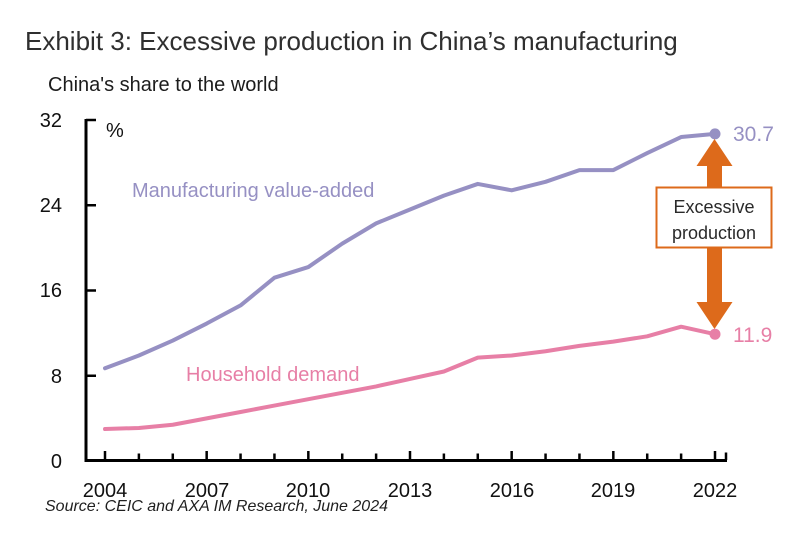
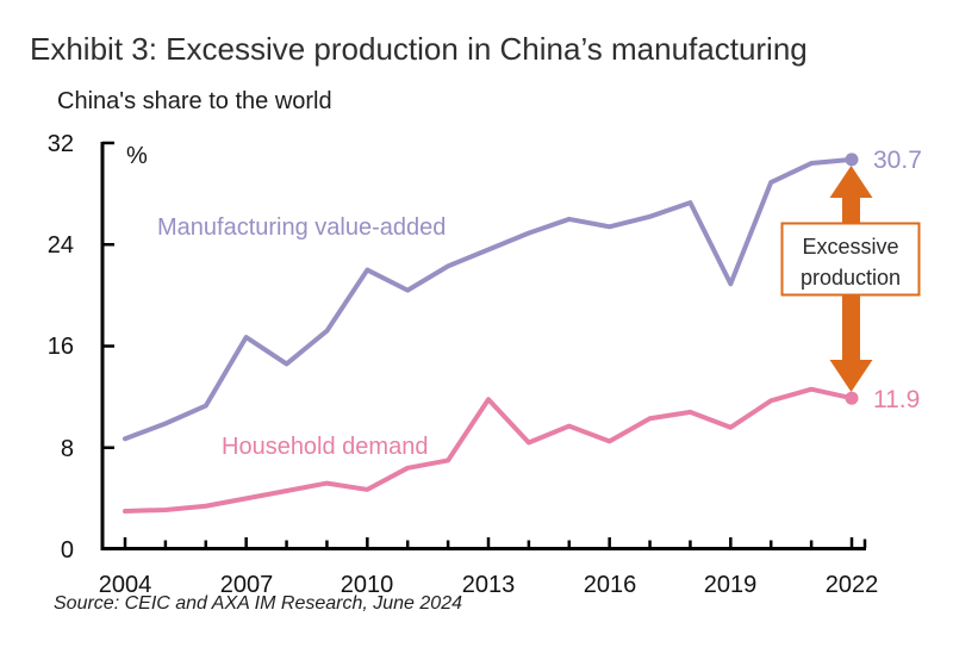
Manufacturing value-added/2007: 12.9 -> 16.7
Manufacturing value-added/2010: 18.2 -> 22.0
Household demand/2010: 5.8 -> 4.7
Household demand/2013: 7.7 -> 11.8
Household demand/2016: 9.9 -> 8.5
Manufacturing value-added/2019: 27.3 -> 20.9
Household demand/2019: 11.2 -> 9.6
